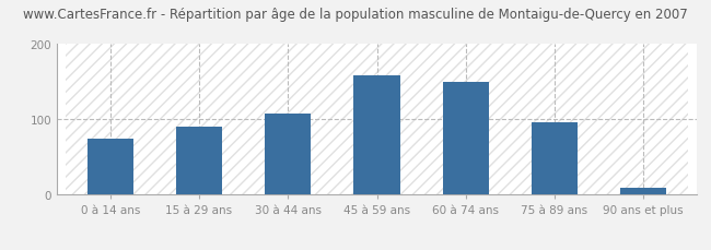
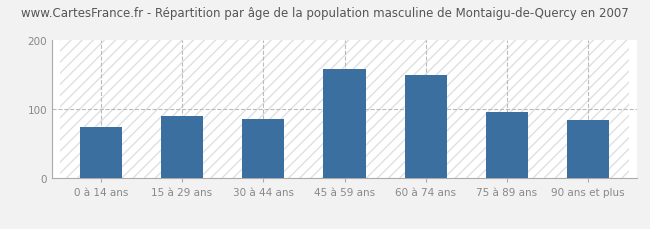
30 à 44 ans: 108 -> 86
90 ans et plus: 9 -> 84
